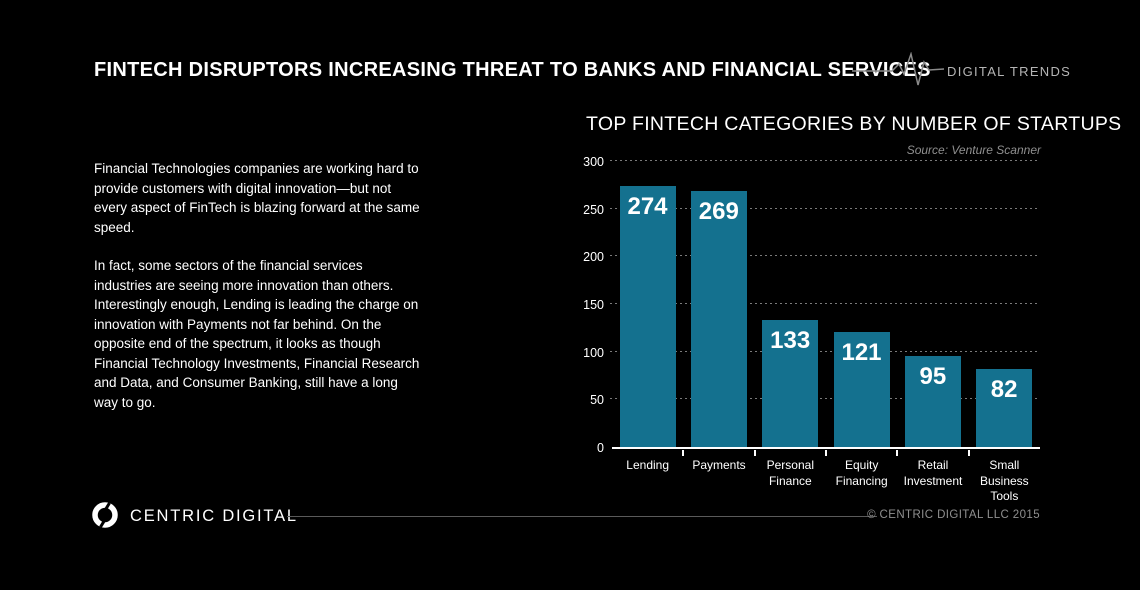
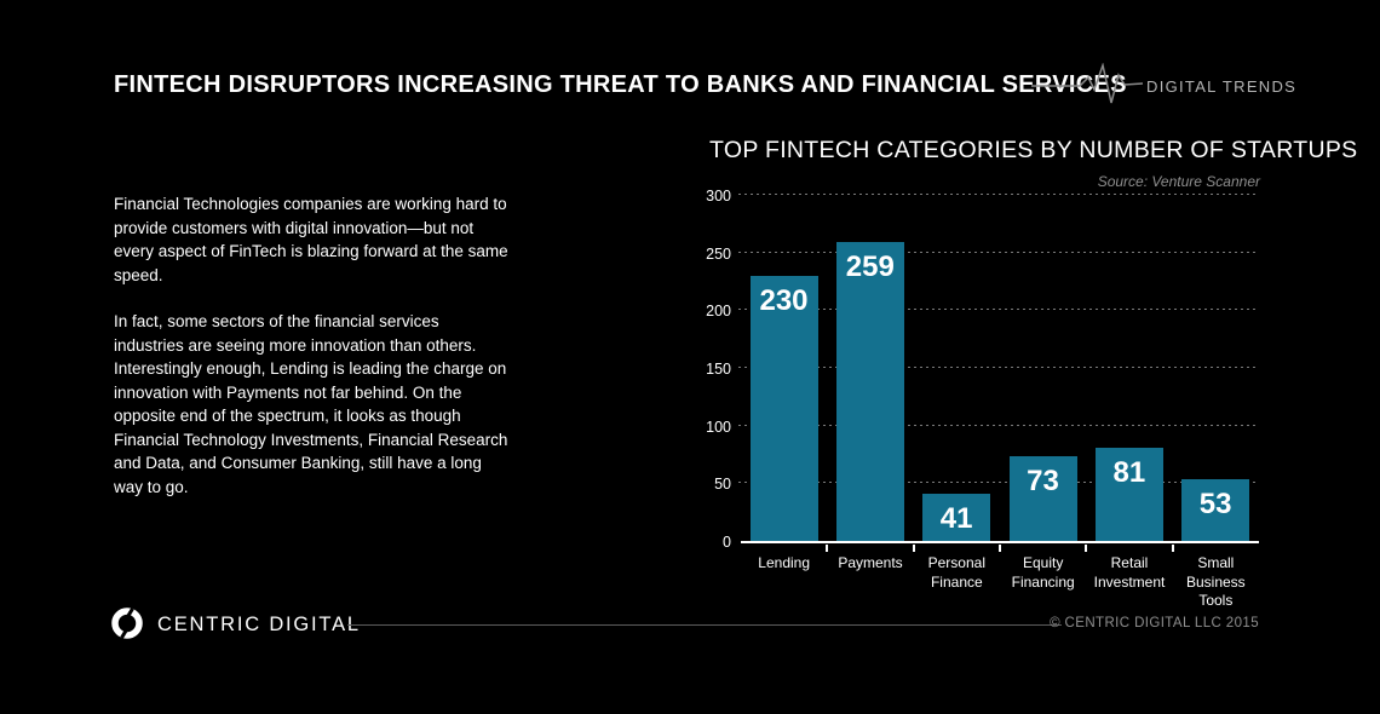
Lending: 274 -> 230
Payments: 269 -> 259
Personal Finance: 133 -> 41
Equity Financing: 121 -> 73
Retail Investment: 95 -> 81
Small Business Tools: 82 -> 53
